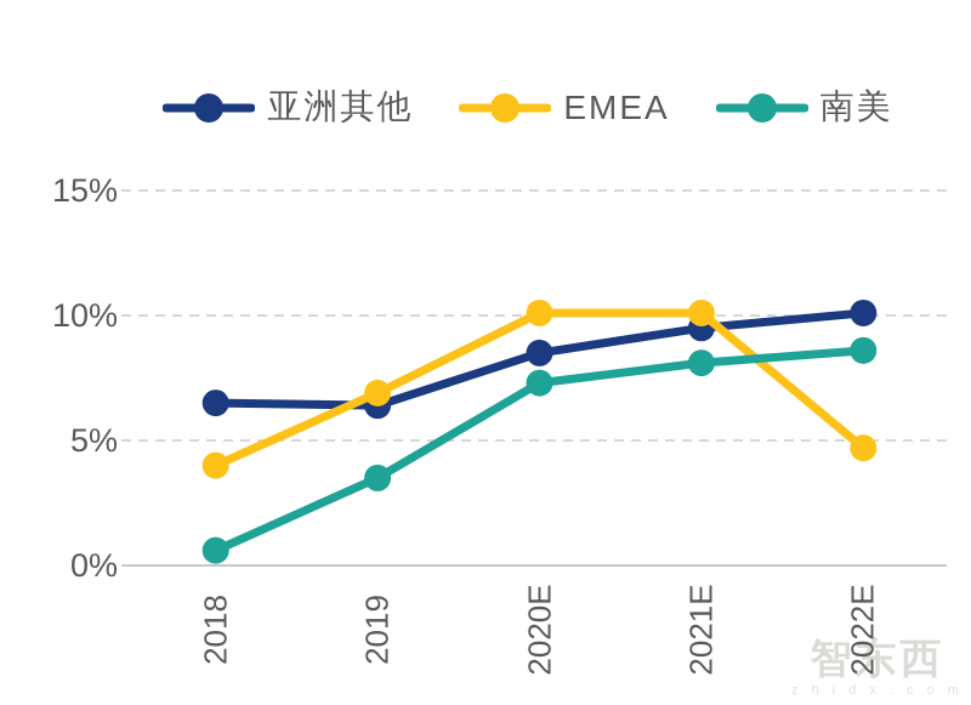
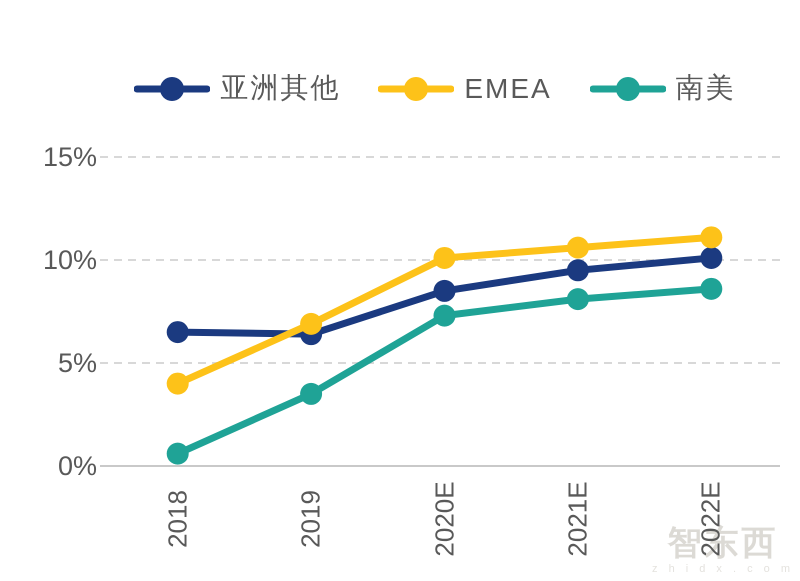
EMEA/2021E: 10.1% -> 10.6%
EMEA/2022E: 4.7% -> 11.1%
